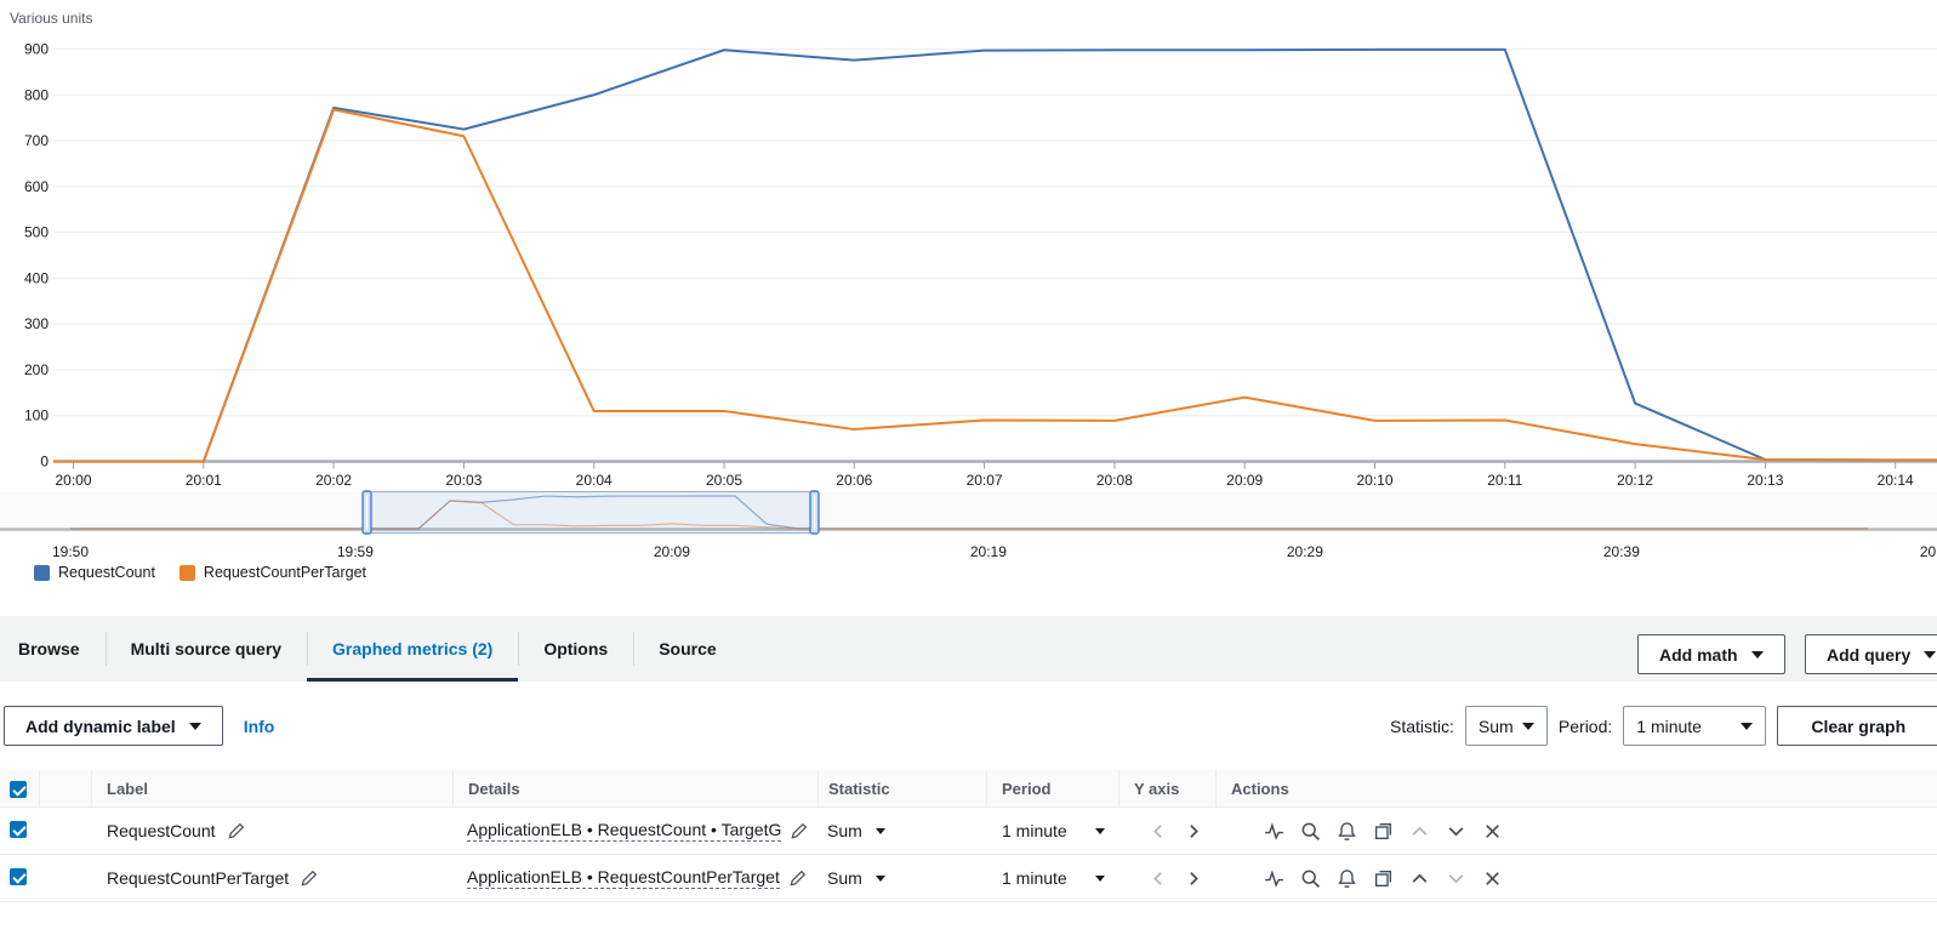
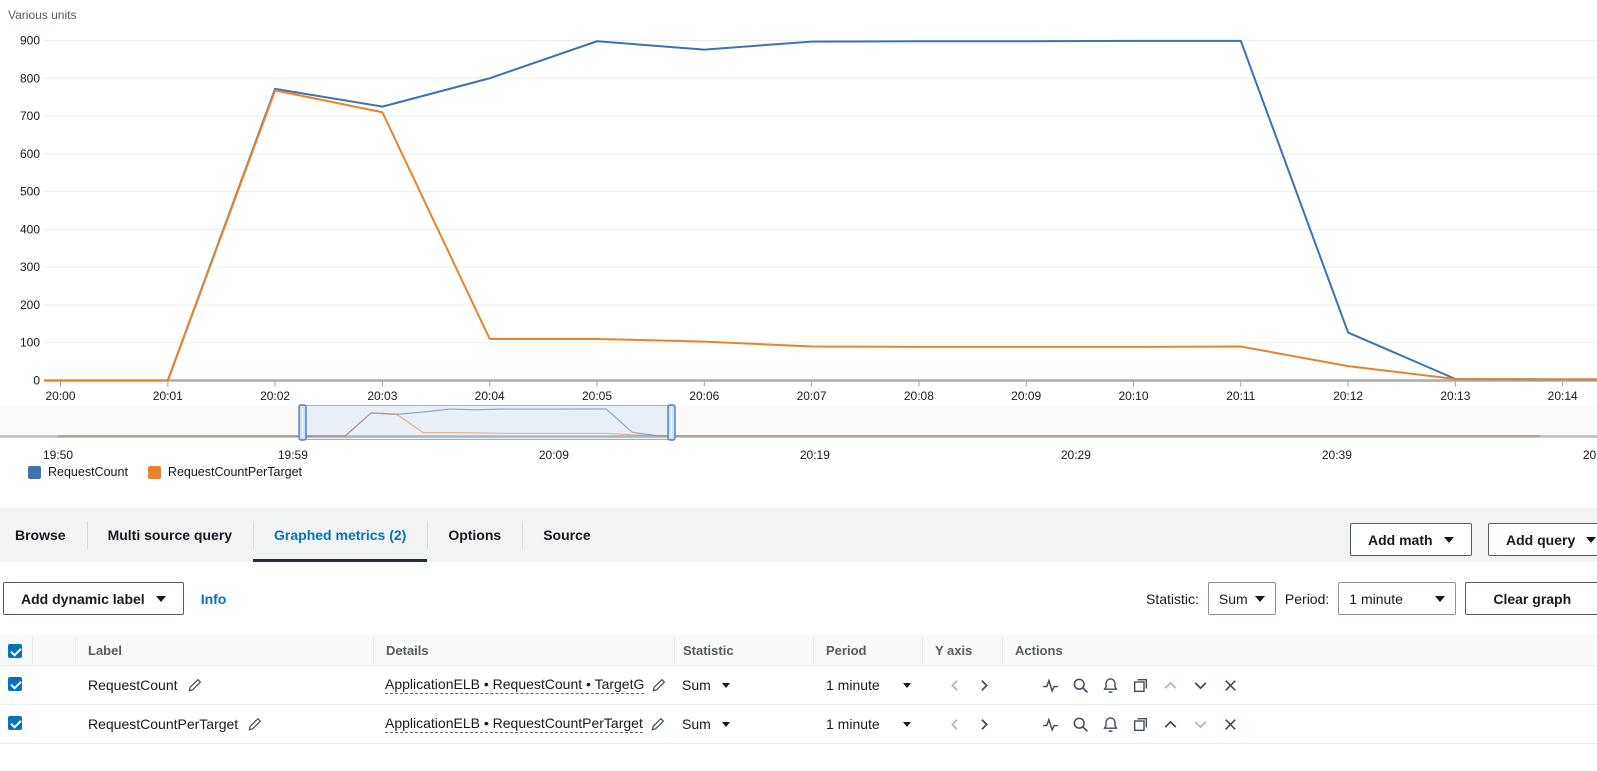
RequestCountPerTarget/20:06: 70 -> 100
RequestCountPerTarget/20:09: 140 -> 90
